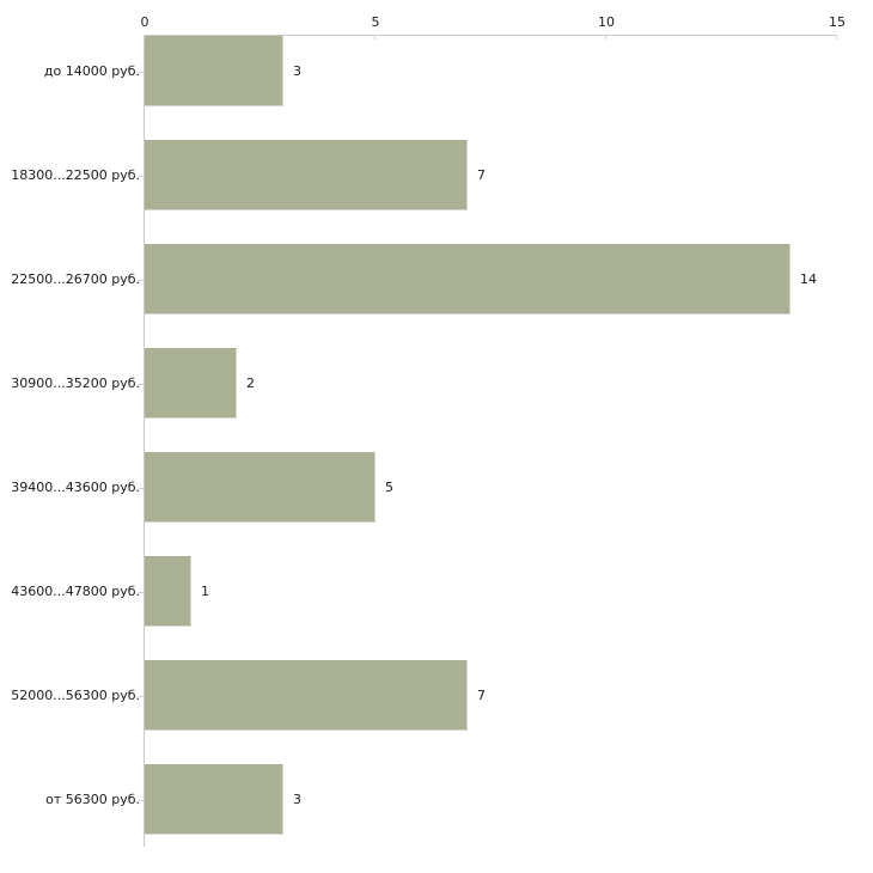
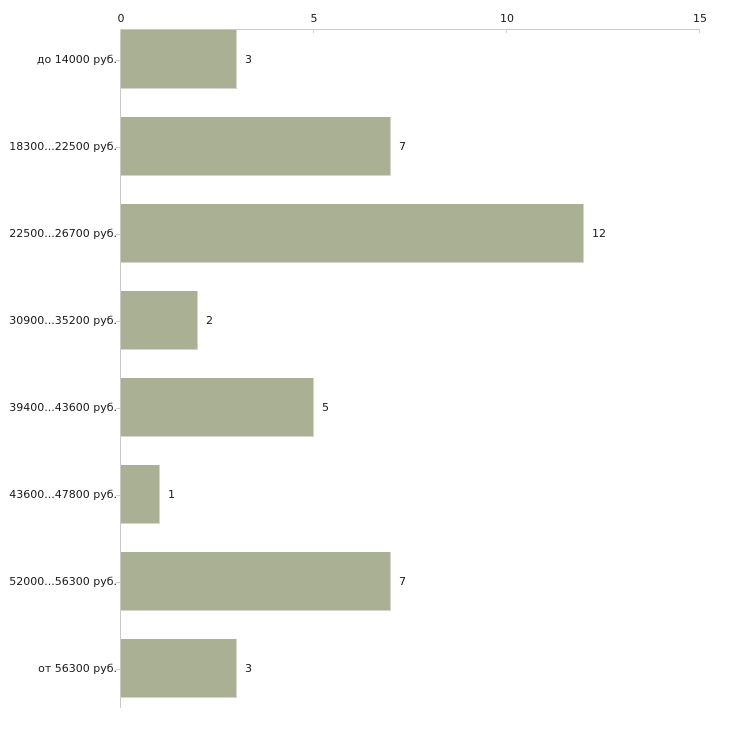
22500...26700 руб.: 14 -> 12
